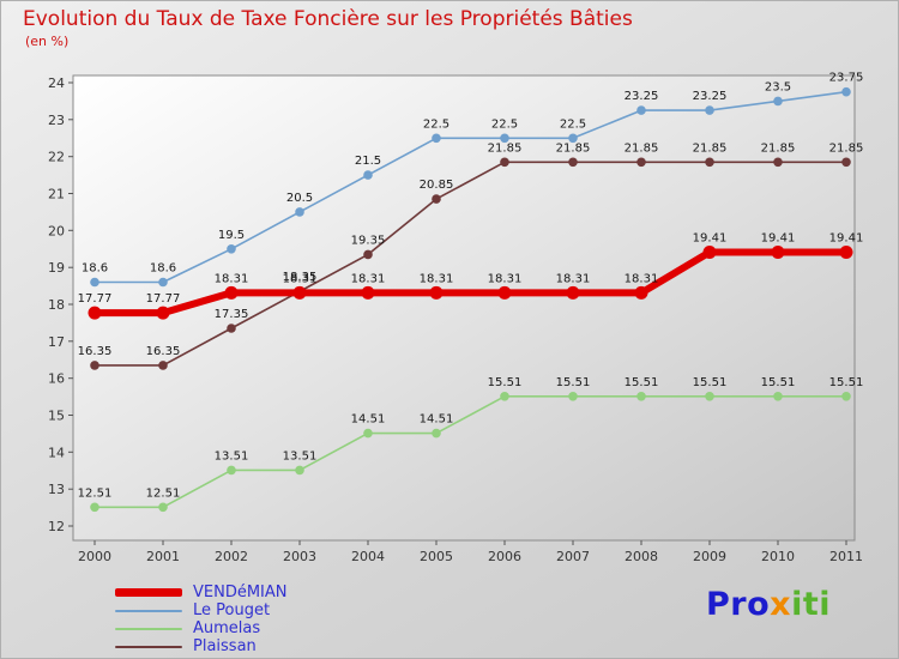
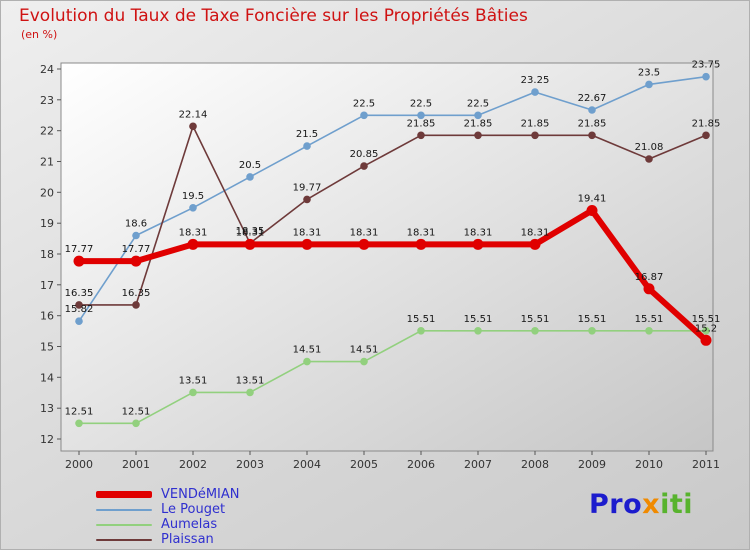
Le Pouget/2000: 18.6 -> 15.82
Plaissan/2002: 17.35 -> 22.14
Plaissan/2004: 19.35 -> 19.77
Le Pouget/2009: 23.25 -> 22.67
VENDéMIAN/2010: 19.41 -> 16.87
Plaissan/2010: 21.85 -> 21.08
VENDéMIAN/2011: 19.41 -> 15.2
